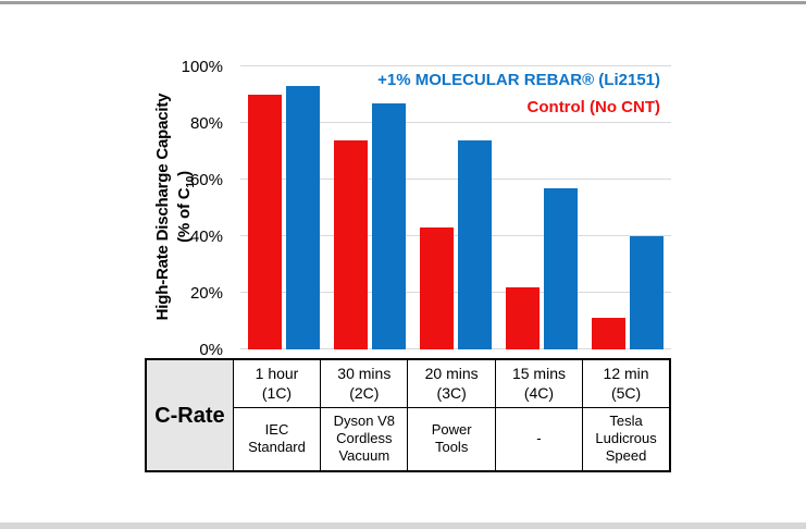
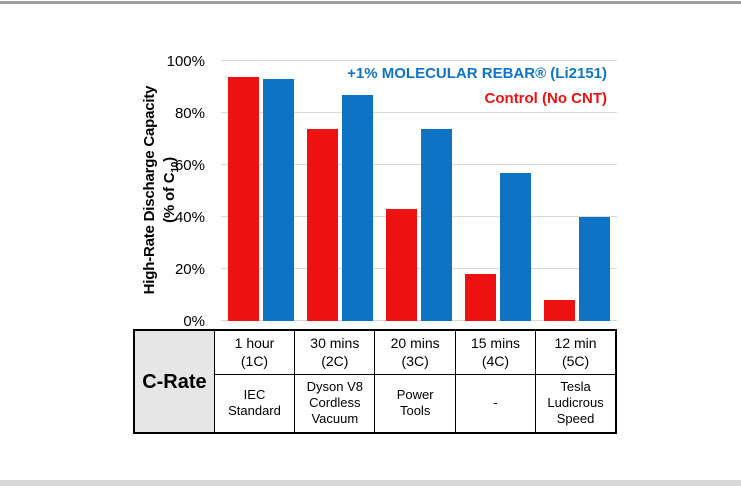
Control (No CNT)/1 hour (1C): 90% -> 94%
Control (No CNT)/15 mins (4C): 22% -> 18%
Control (No CNT)/12 min (5C): 11% -> 8%
